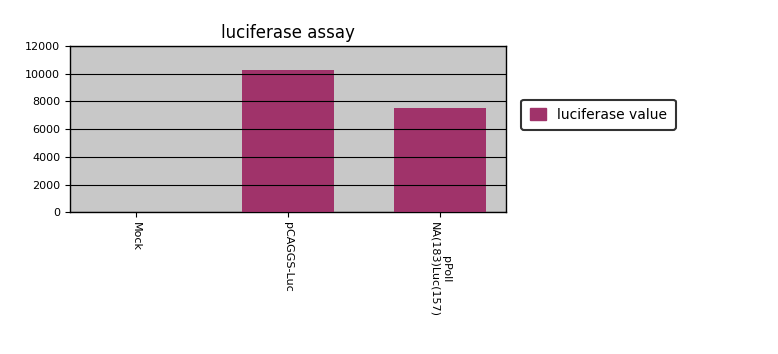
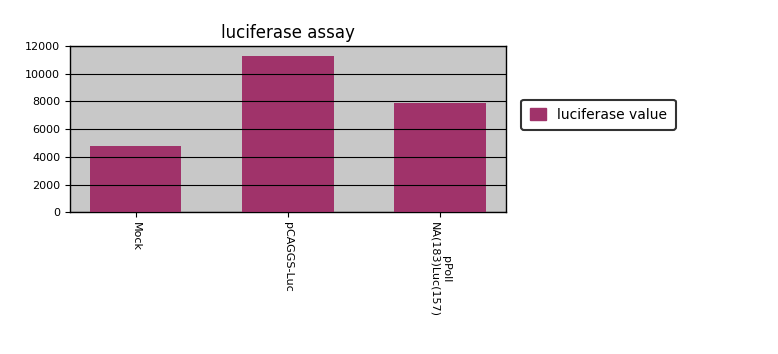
Mock: 0 -> 4800
pCAGGS-Luc: 10300 -> 11300
pPoll NA(183)Luc(157): 7500 -> 7900
